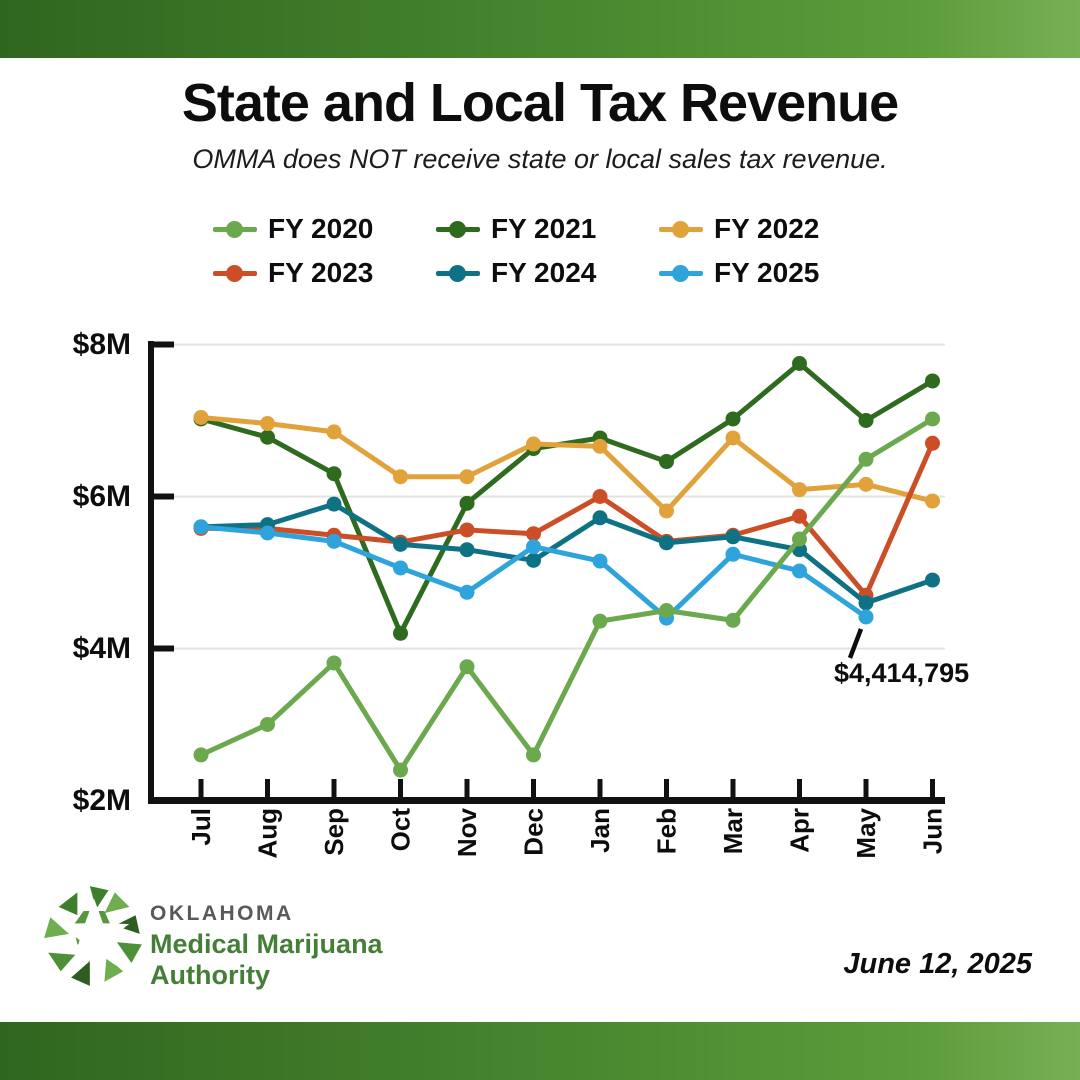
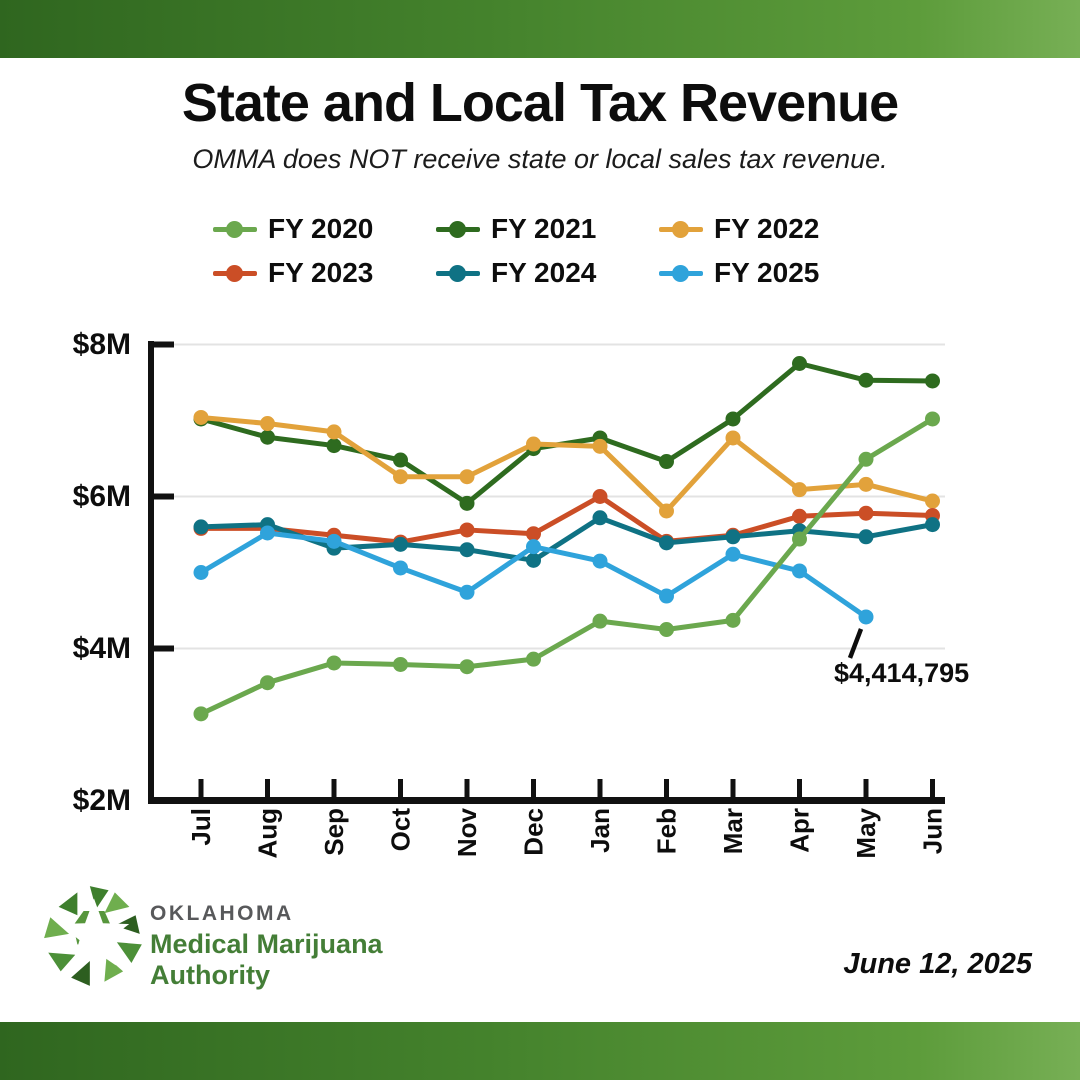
FY 2020/Jul: $2.6M -> $3.1M
FY 2025/Jul: $5.6M -> $5.0M
FY 2020/Aug: $3.0M -> $3.5M
FY 2021/Sep: $6.3M -> $6.7M
FY 2024/Sep: $5.9M -> $5.3M
FY 2020/Oct: $2.4M -> $3.8M
FY 2021/Oct: $4.2M -> $6.5M
FY 2020/Dec: $2.6M -> $3.9M
FY 2020/Feb: $4.5M -> $4.2M
FY 2025/Feb: $4.4M -> $4.7M
FY 2024/Apr: $5.3M -> $5.5M
FY 2021/May: $7.0M -> $7.5M
FY 2023/May: $4.7M -> $5.8M
FY 2024/May: $4.6M -> $5.5M
FY 2023/Jun: $6.7M -> $5.8M
FY 2024/Jun: $4.9M -> $5.6M
